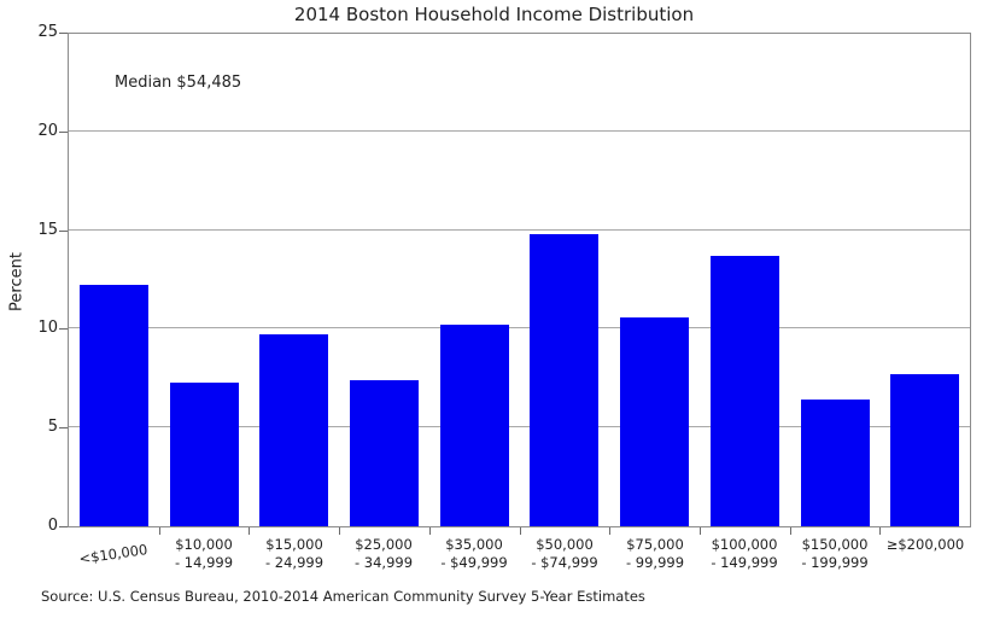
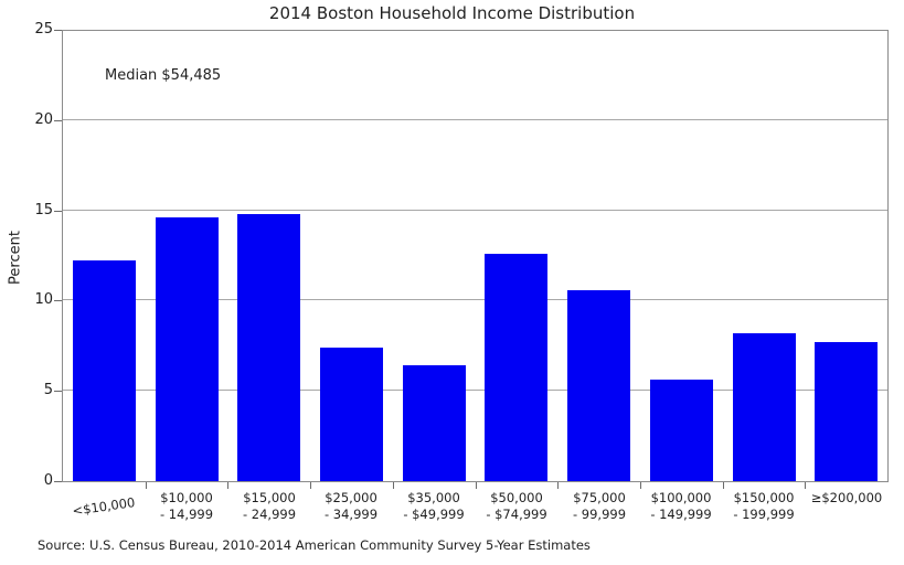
$10,000 - 14,999: 7.3 -> 14.6
$15,000 - 24,999: 9.7 -> 14.8
$35,000 - $49,999: 10.2 -> 6.4
$50,000 - $74,999: 14.8 -> 12.6
$100,000 - 149,999: 13.7 -> 5.6
$150,000 - 199,999: 6.4 -> 8.2
